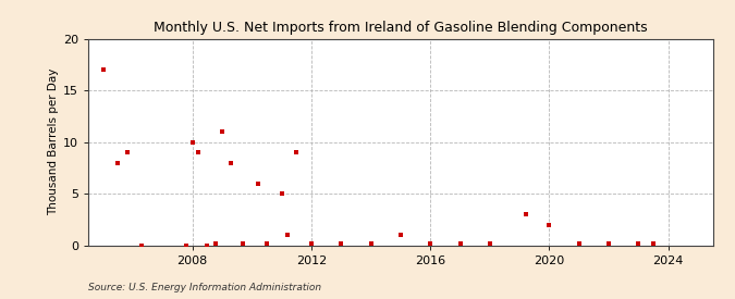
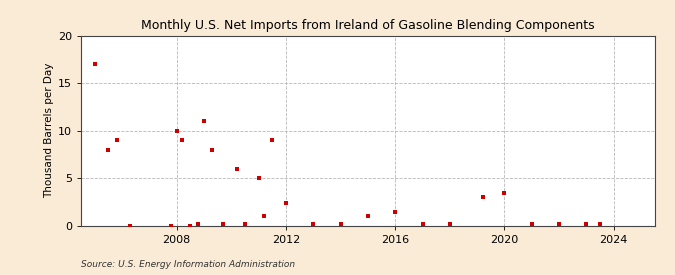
2012: 0.2 -> 2.4
2016: 0.2 -> 1.4
2020: 2.0 -> 3.4
